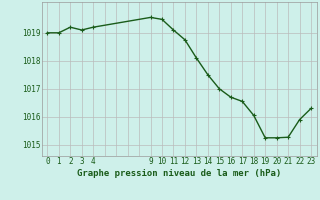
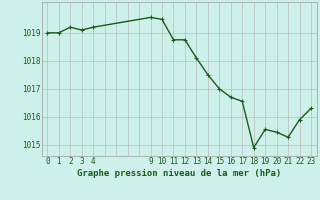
11: 1019.10 -> 1018.75
18: 1016.05 -> 1014.90
19: 1015.25 -> 1015.55
20: 1015.25 -> 1015.45
